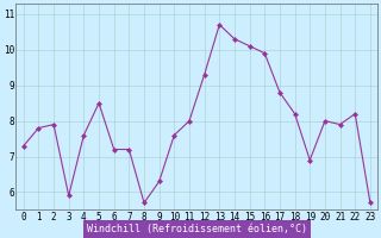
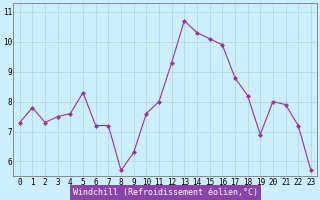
2: 7.9 -> 7.3
3: 5.9 -> 7.5
5: 8.5 -> 8.3
22: 8.2 -> 7.2
